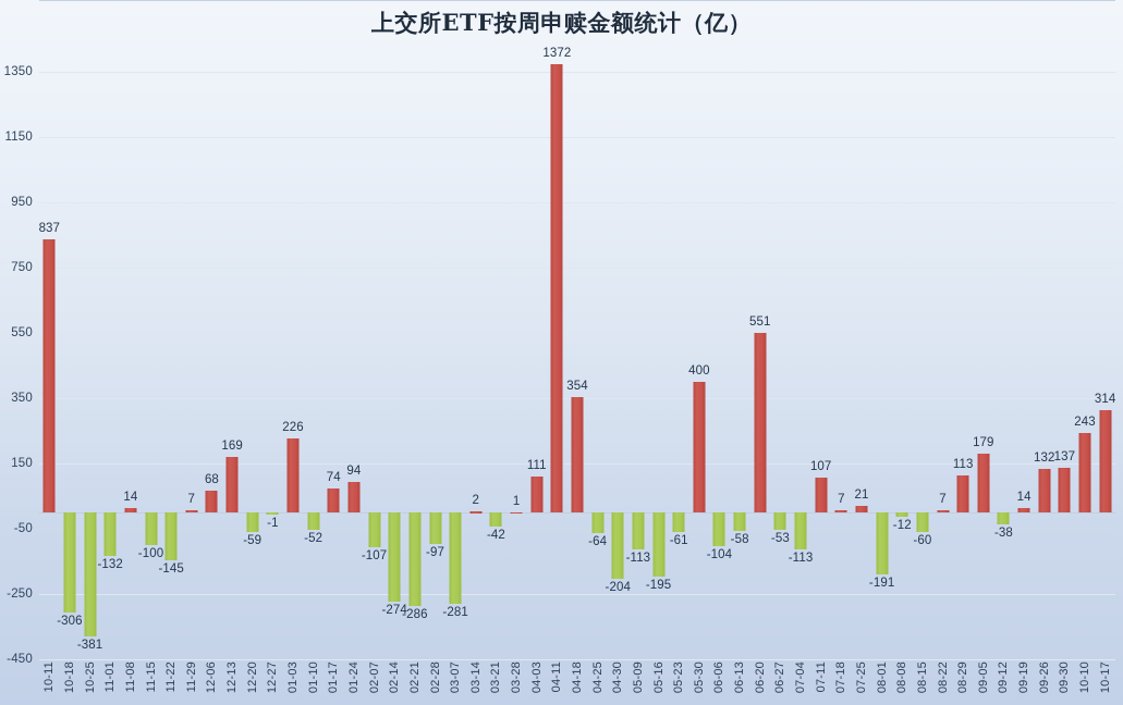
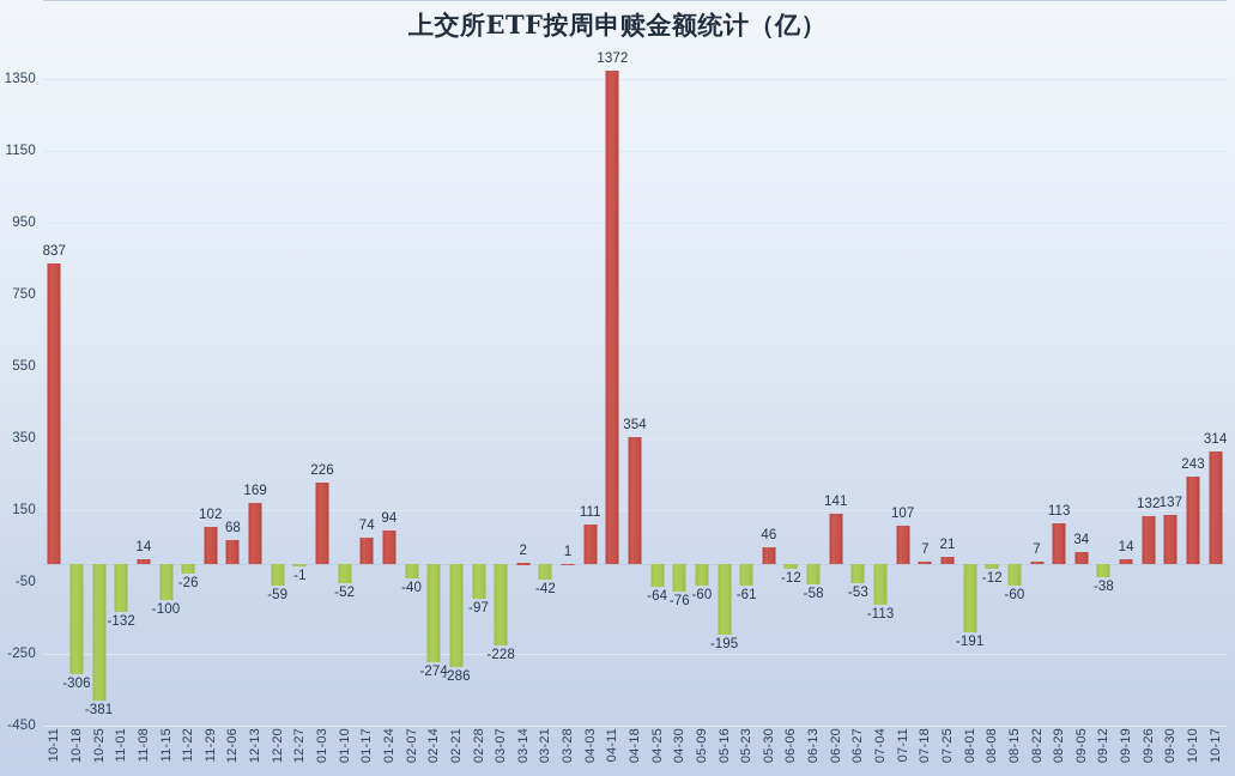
11-22: -145 -> -26
11-29: 7 -> 102
02-07: -107 -> -40
03-07: -281 -> -228
04-30: -204 -> -76
05-09: -113 -> -60
05-30: 400 -> 46
06-06: -104 -> -12
06-20: 551 -> 141
09-05: 179 -> 34
